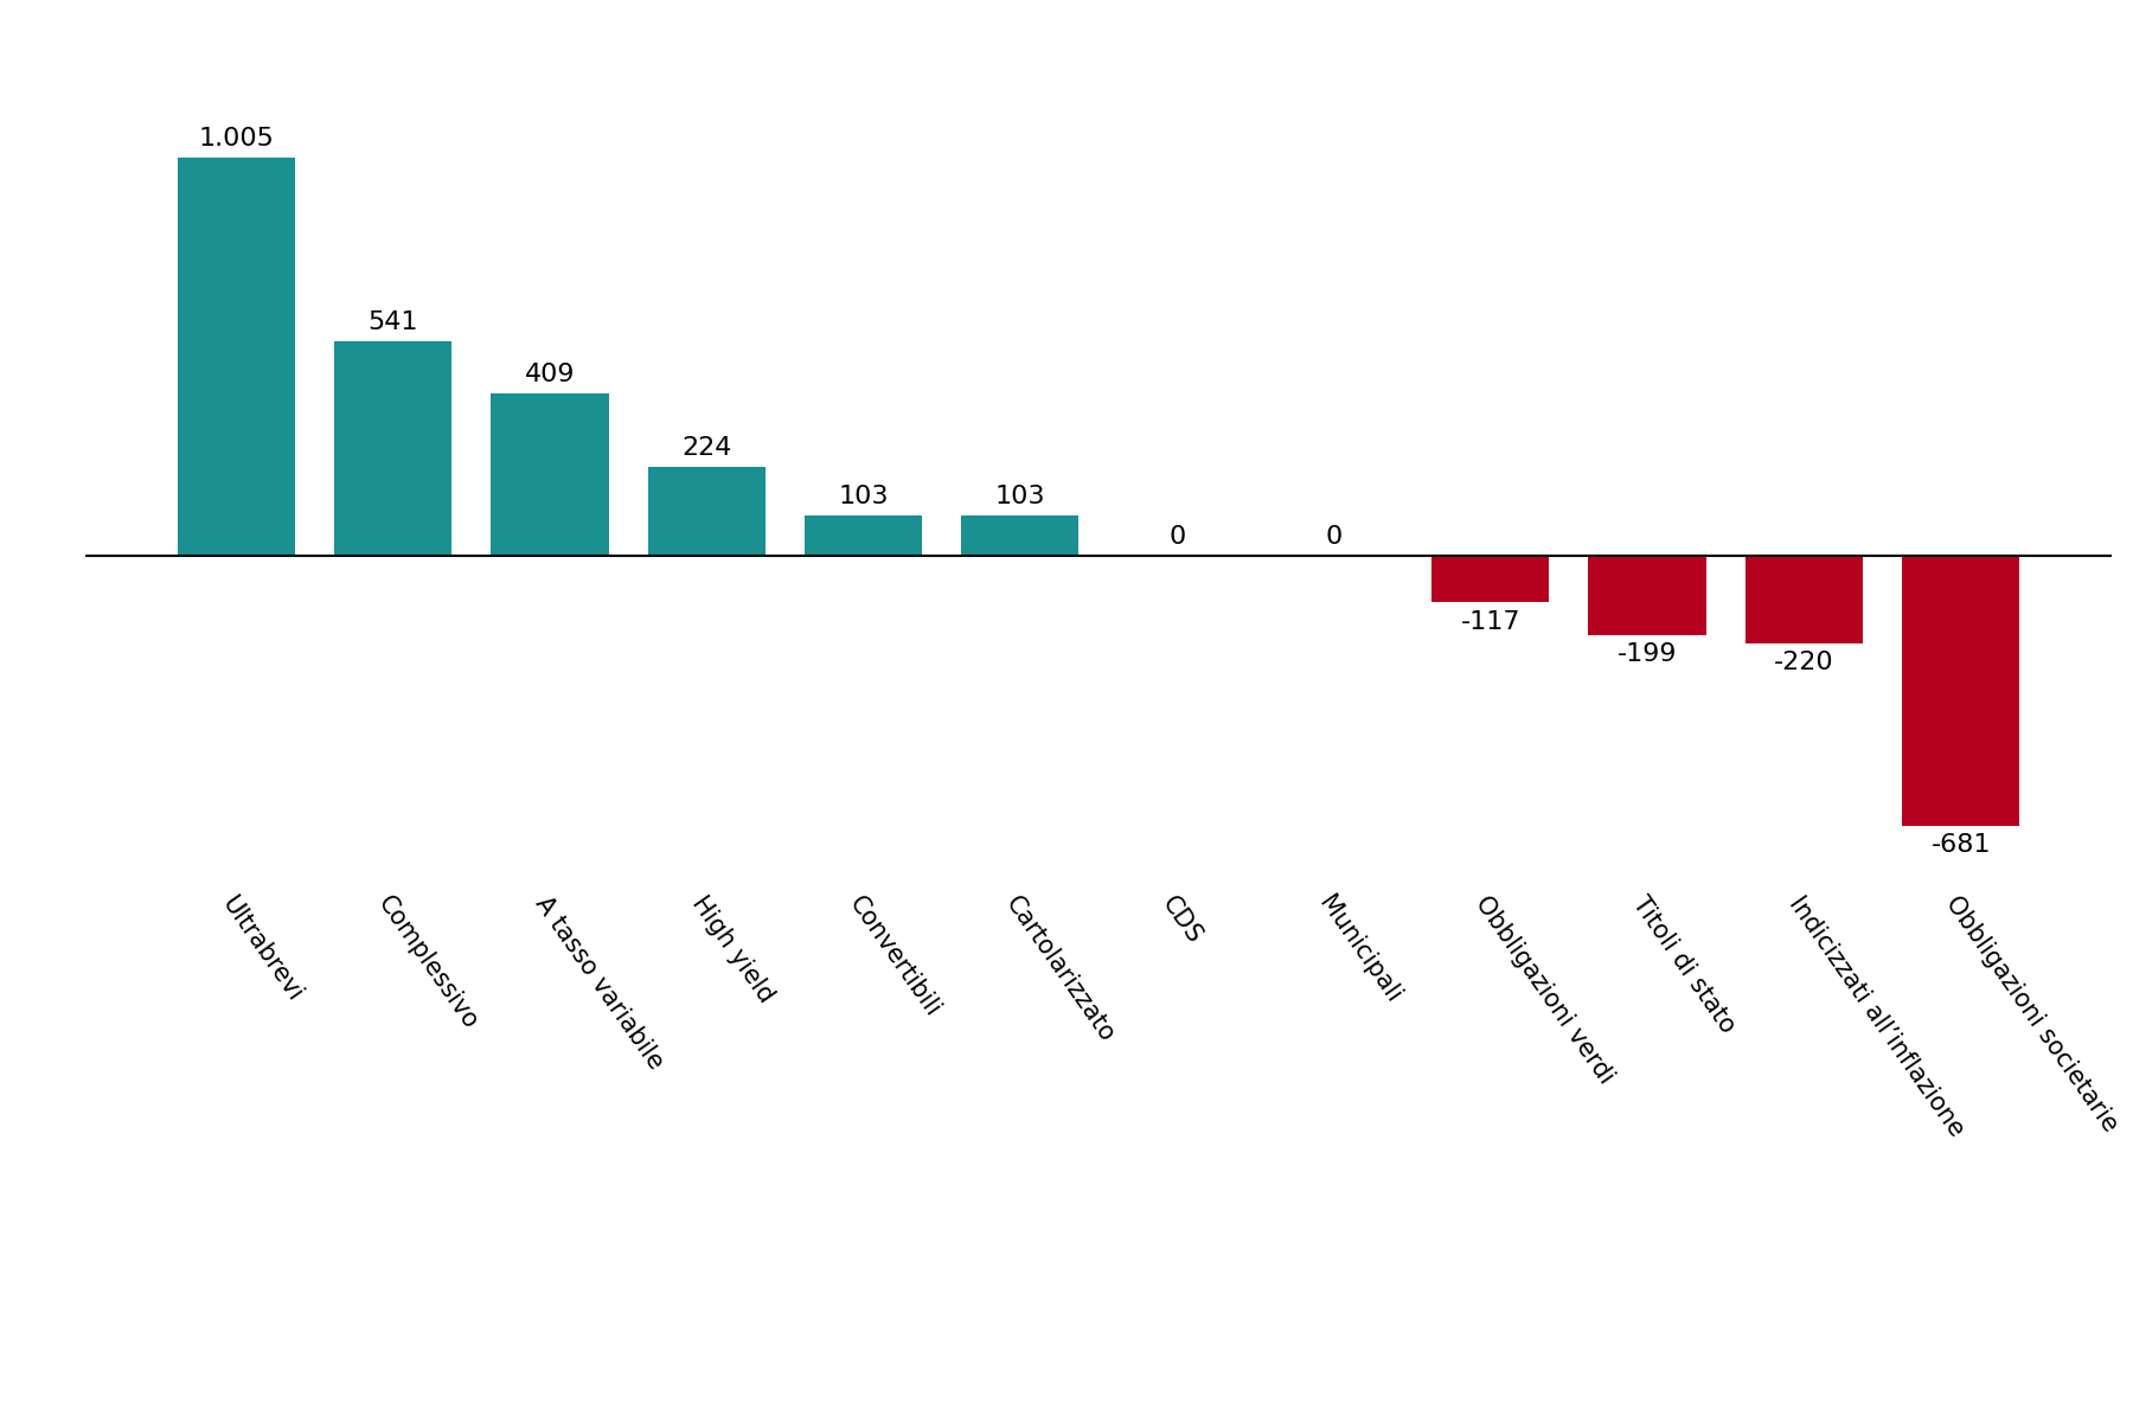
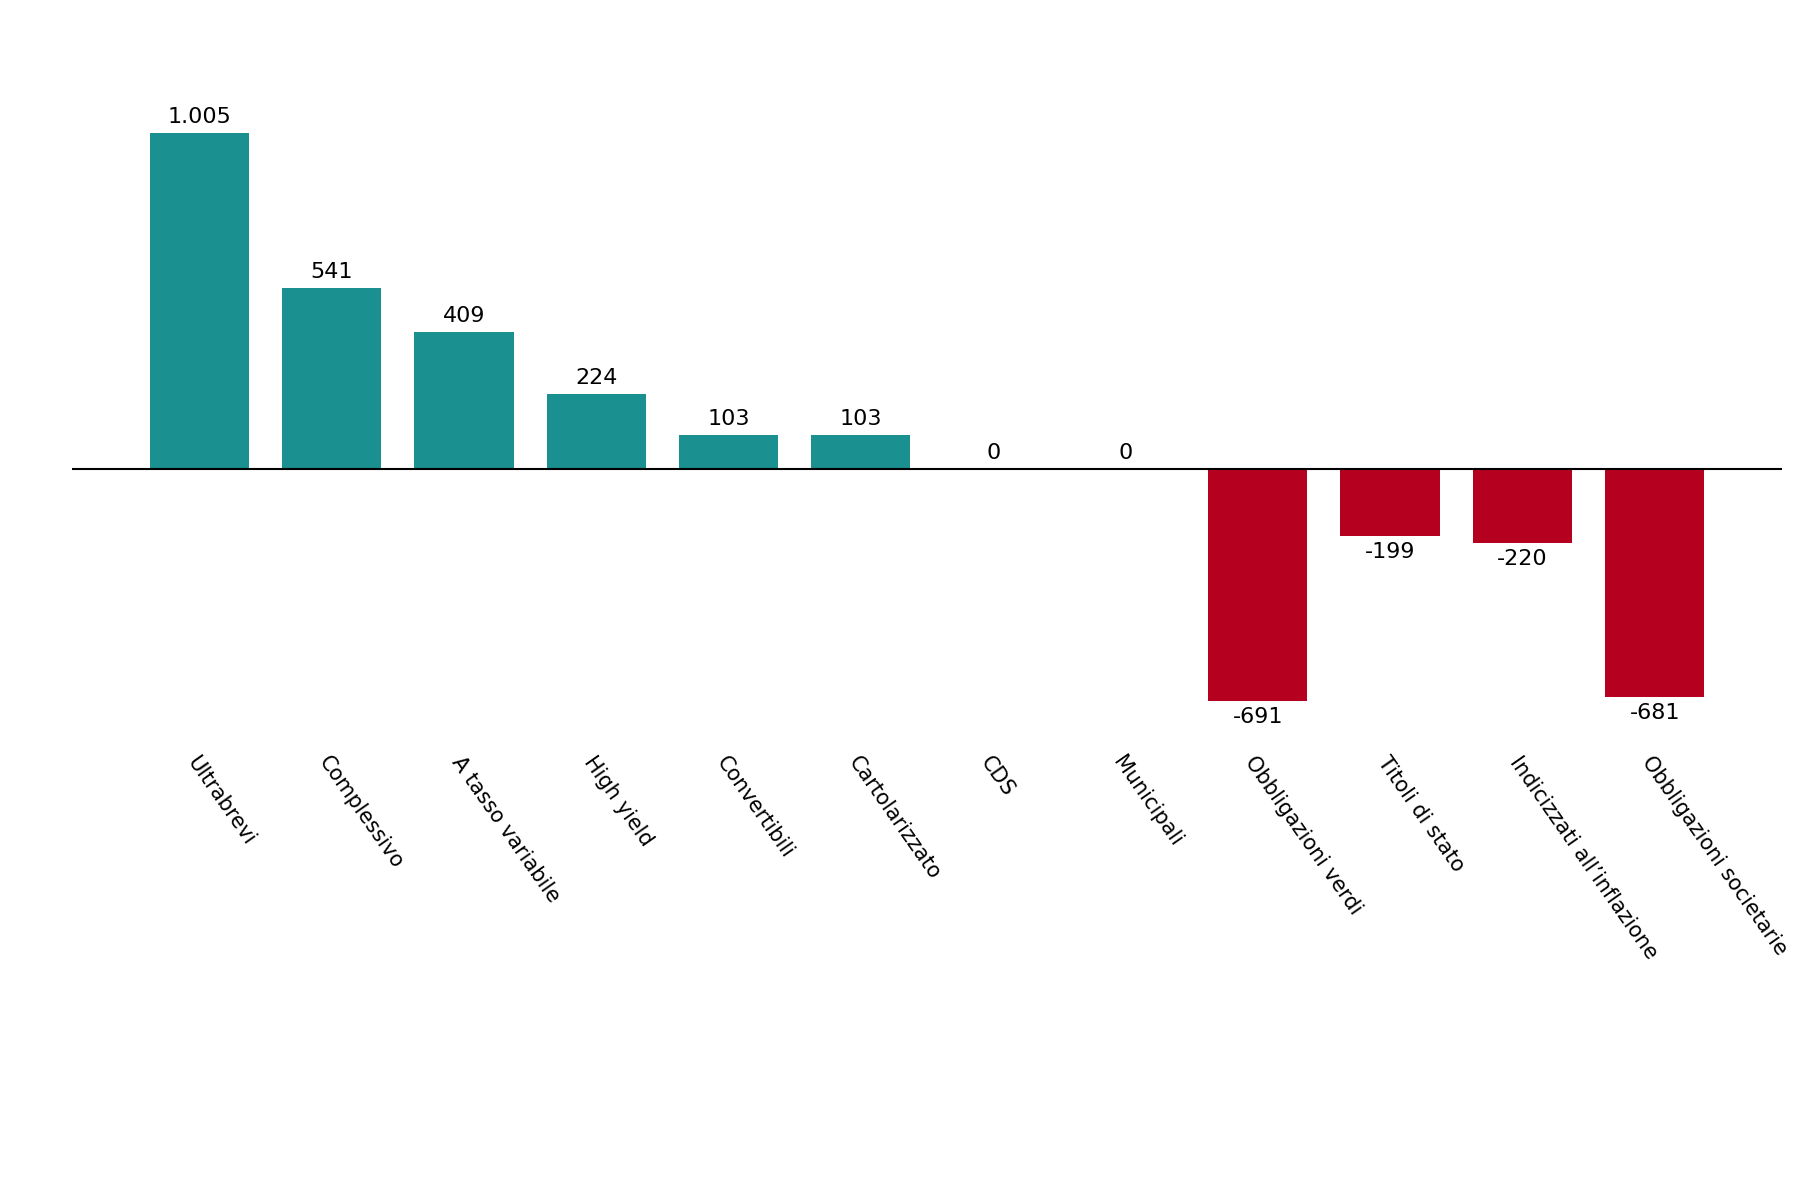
Obbligazioni verdi: -117 -> -691
